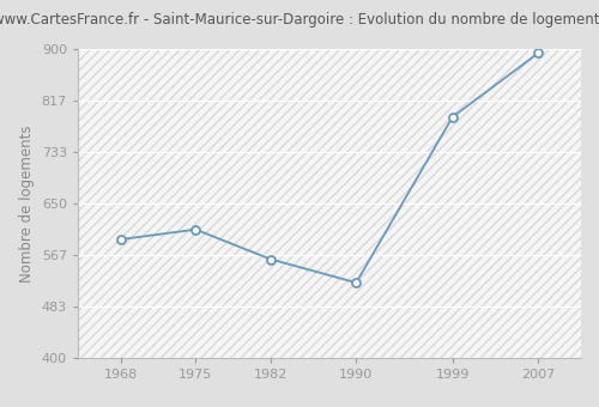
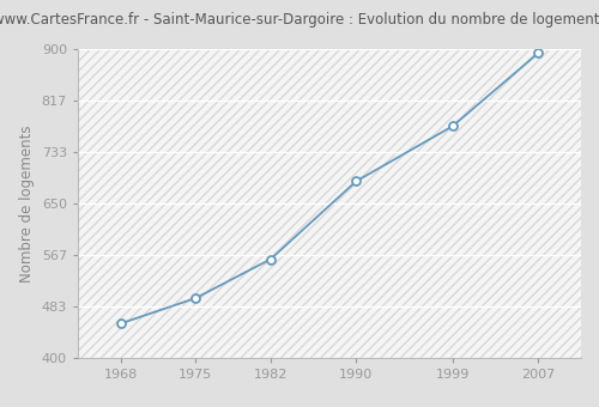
1968: 592 -> 456
1975: 608 -> 497
1990: 522 -> 686
1999: 790 -> 775
